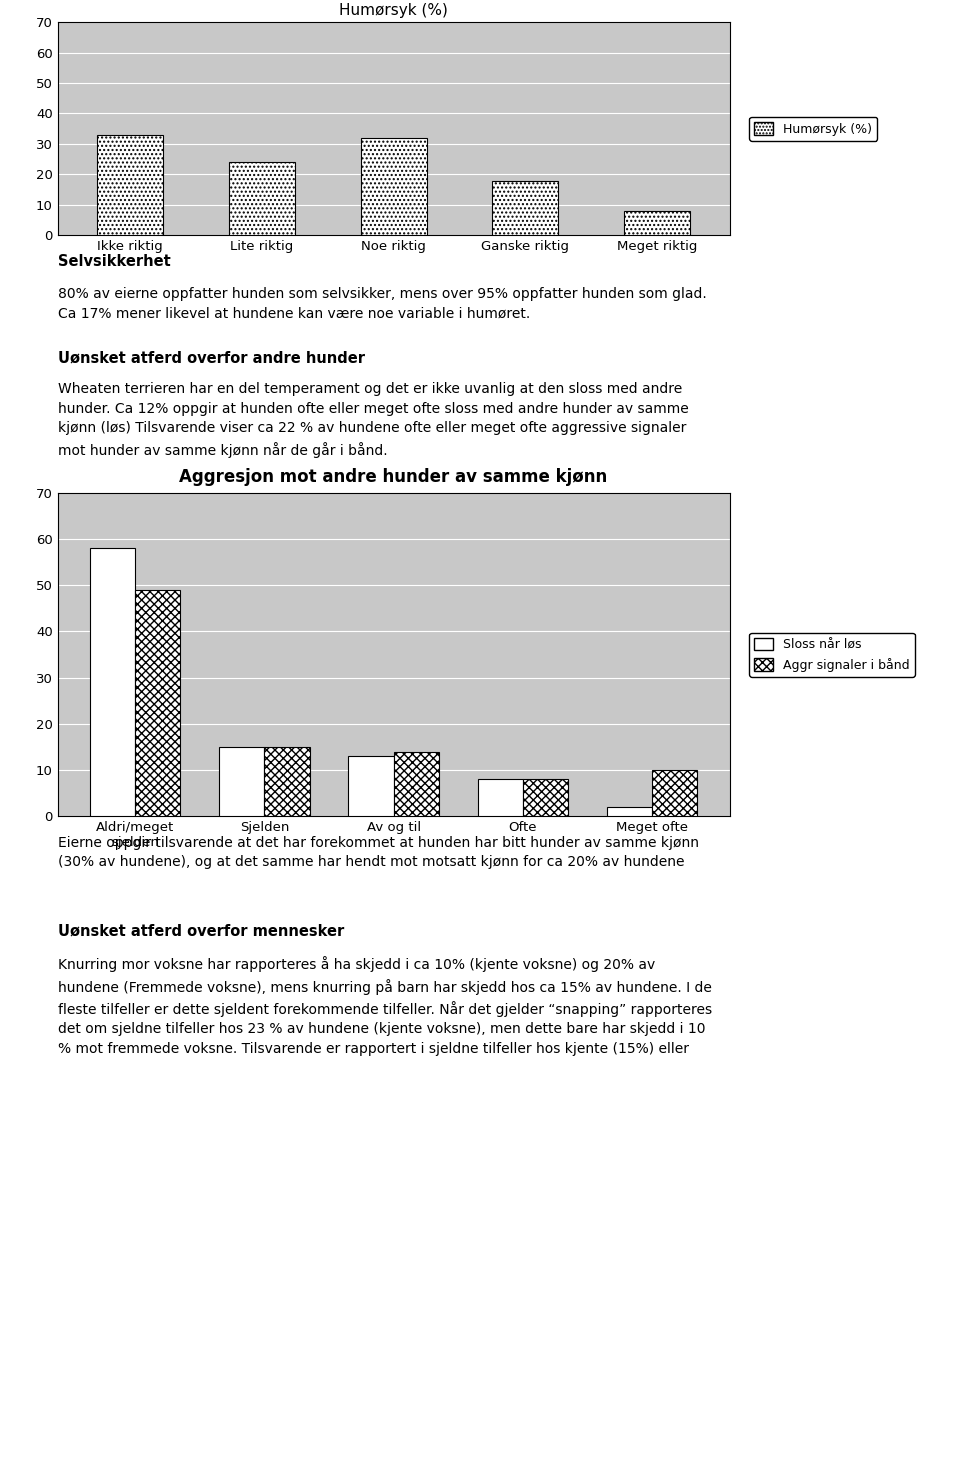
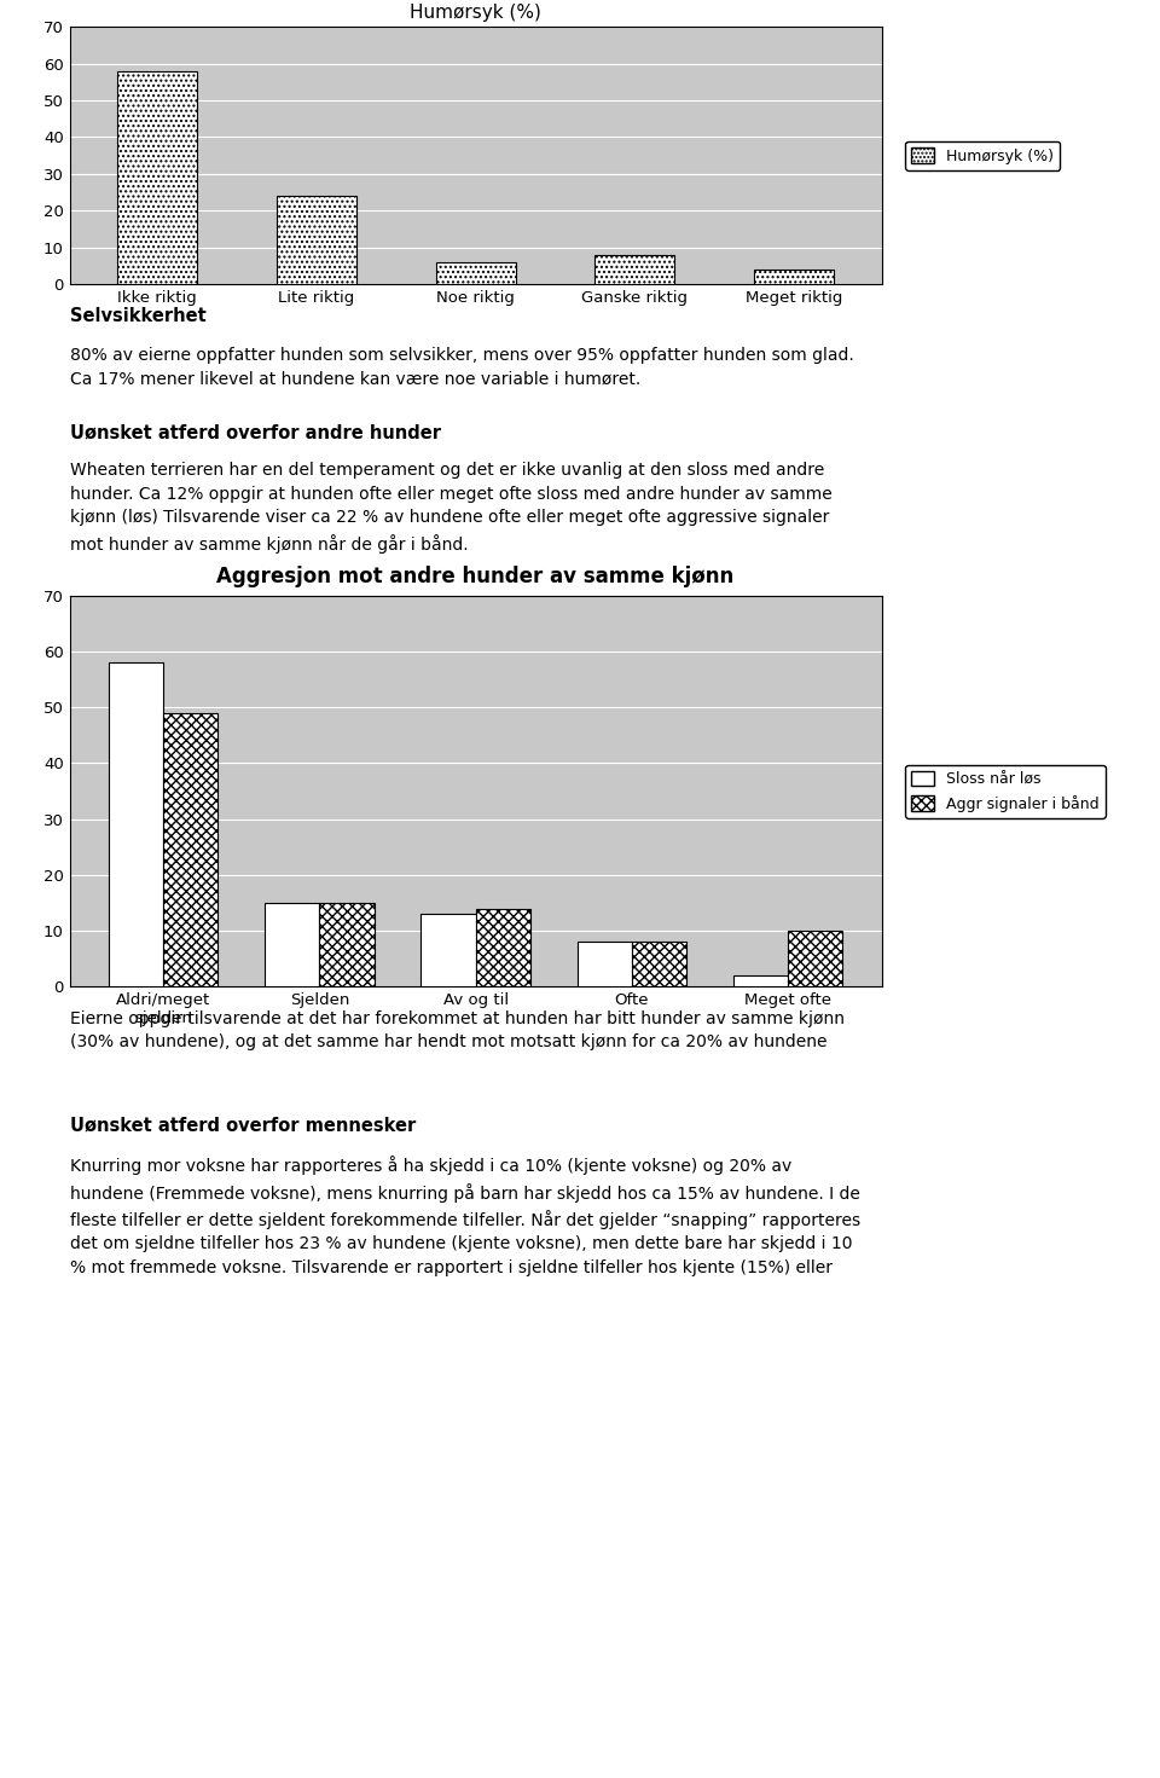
Humørsyk (%)/Ikke riktig: 33 -> 58
Humørsyk (%)/Noe riktig: 32 -> 6
Humørsyk (%)/Ganske riktig: 18 -> 8
Humørsyk (%)/Meget riktig: 8 -> 4
